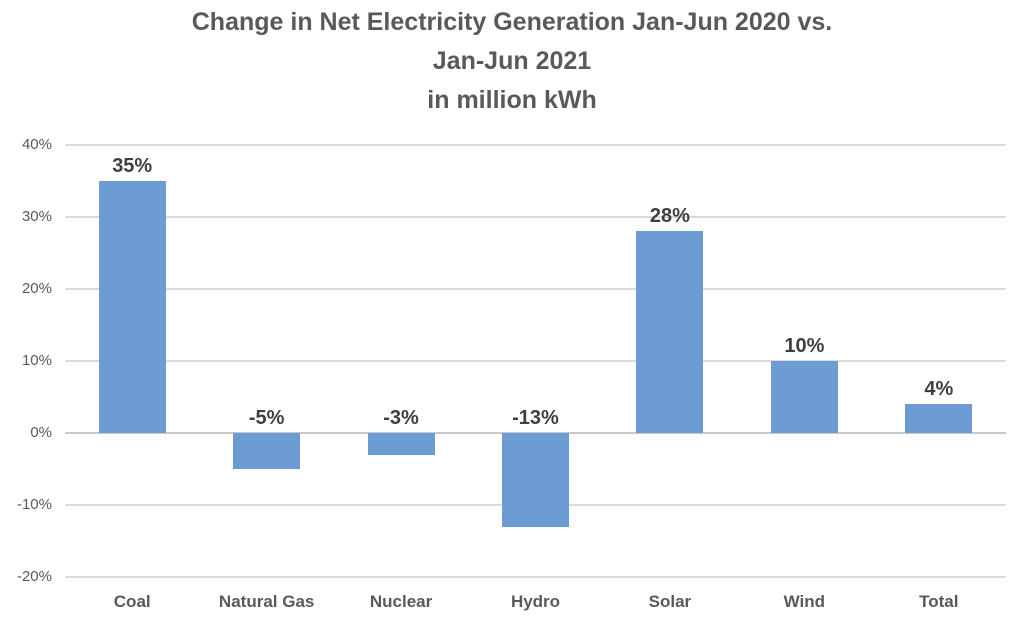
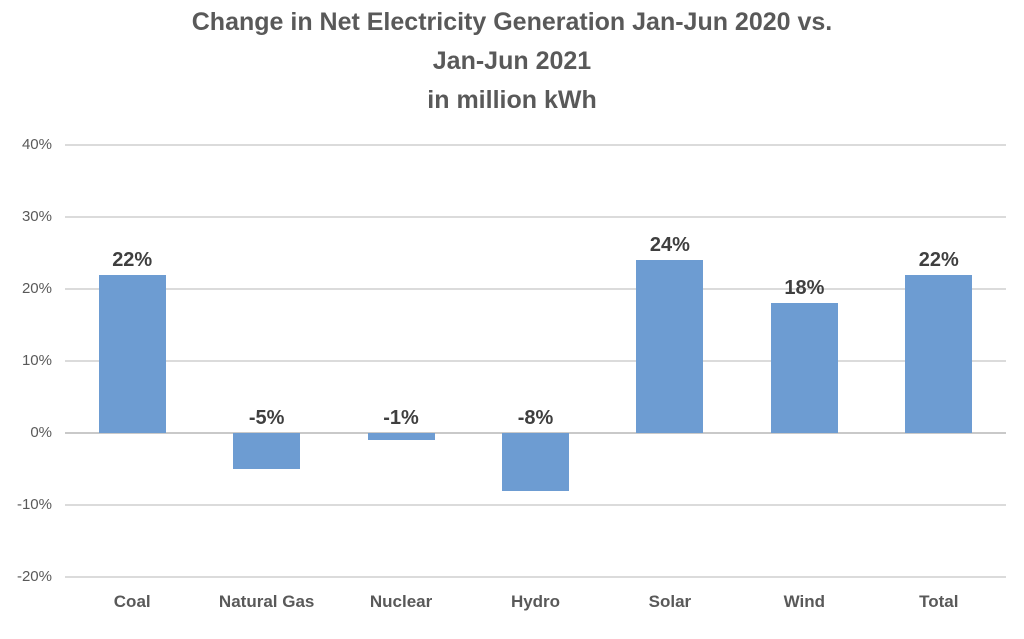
Coal: 35% -> 22%
Nuclear: -3% -> -1%
Hydro: -13% -> -8%
Solar: 28% -> 24%
Wind: 10% -> 18%
Total: 4% -> 22%
